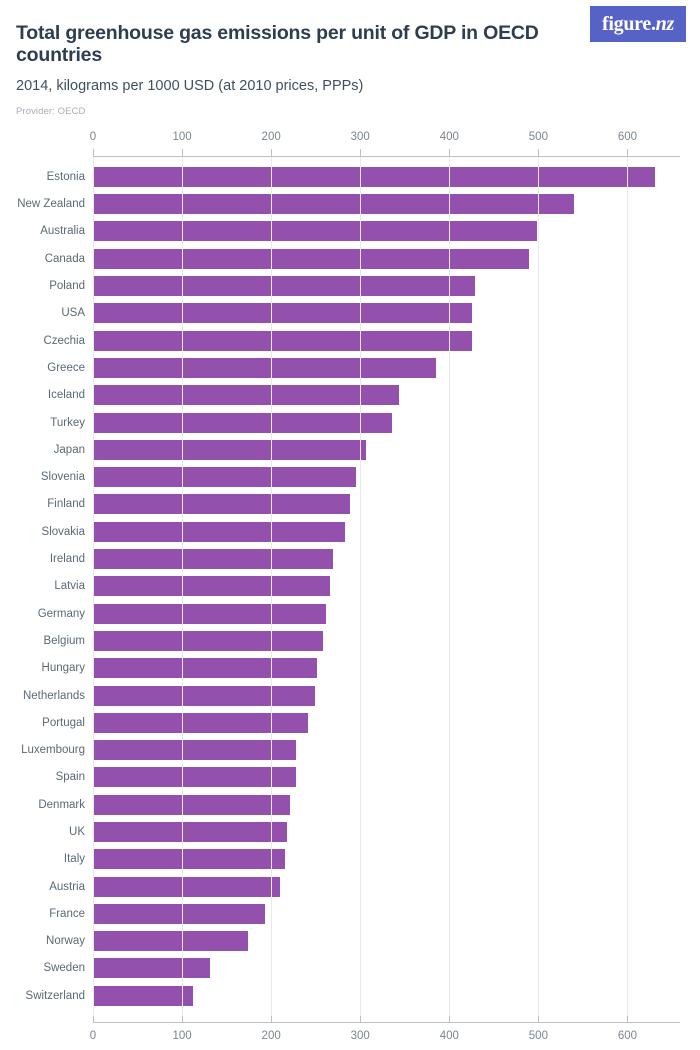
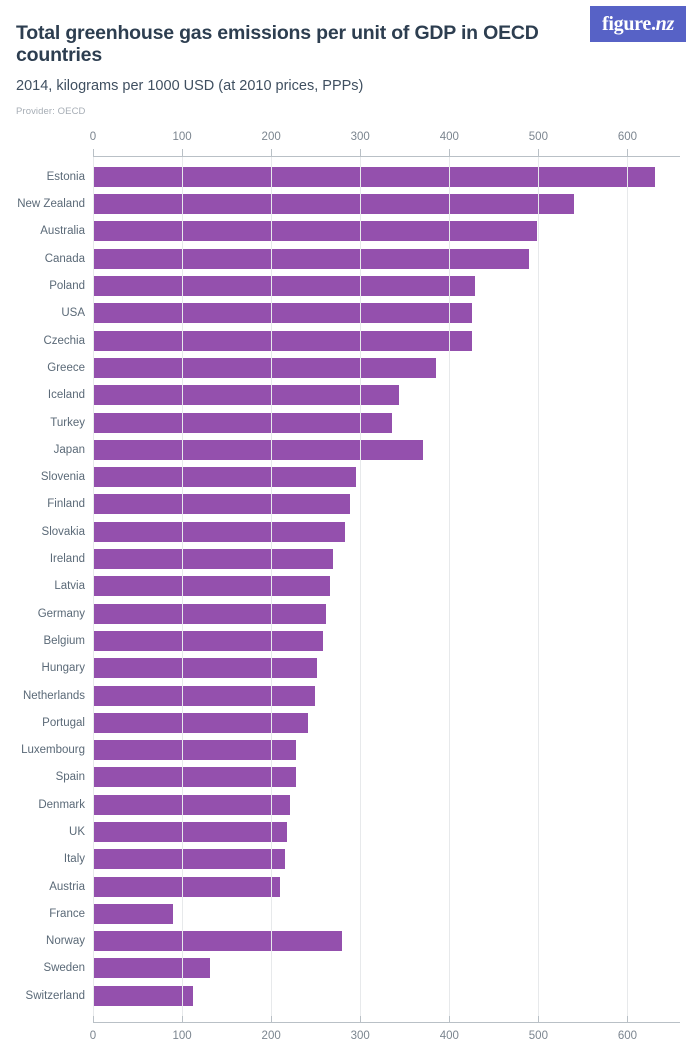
Japan: 310 -> 370
France: 190 -> 90
Norway: 170 -> 280
